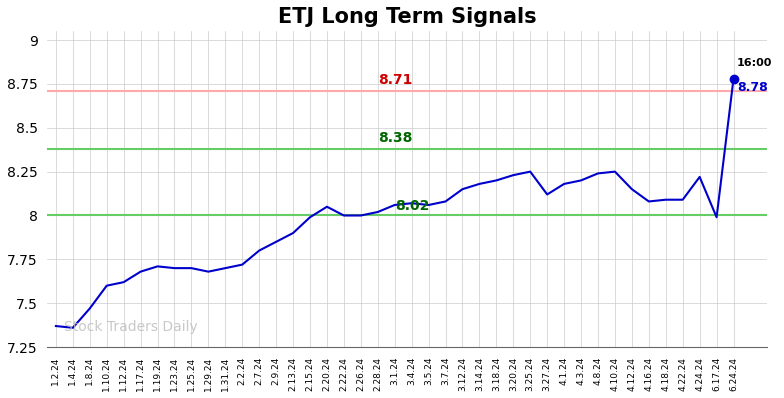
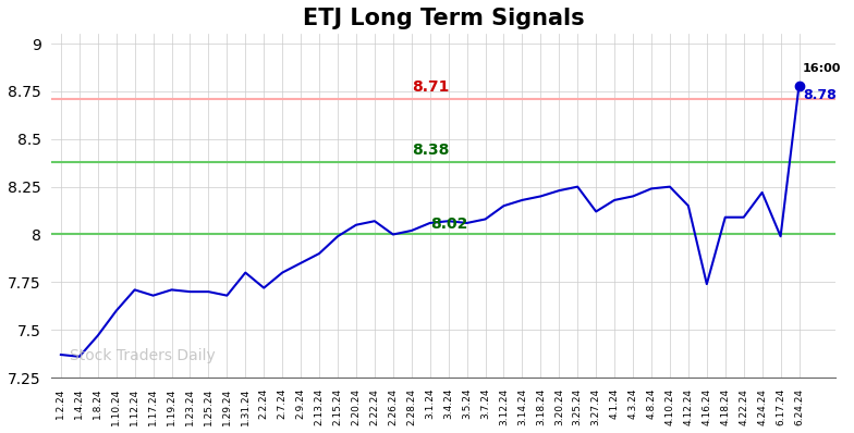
1.12.24: 7.62 -> 7.71
1.31.24: 7.70 -> 7.80
2.22.24: 8.00 -> 8.07
4.16.24: 8.08 -> 7.74
